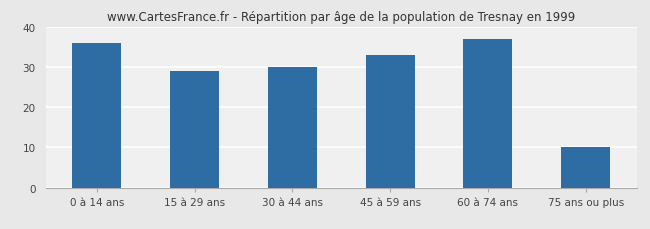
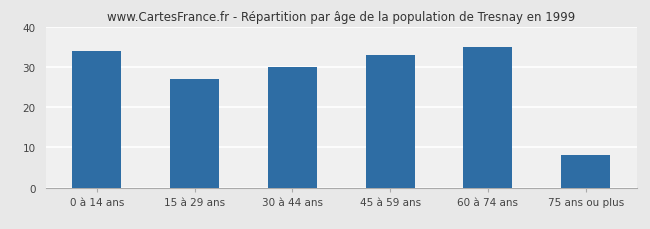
0 à 14 ans: 36 -> 34
15 à 29 ans: 29 -> 27
60 à 74 ans: 37 -> 35
75 ans ou plus: 10 -> 8
